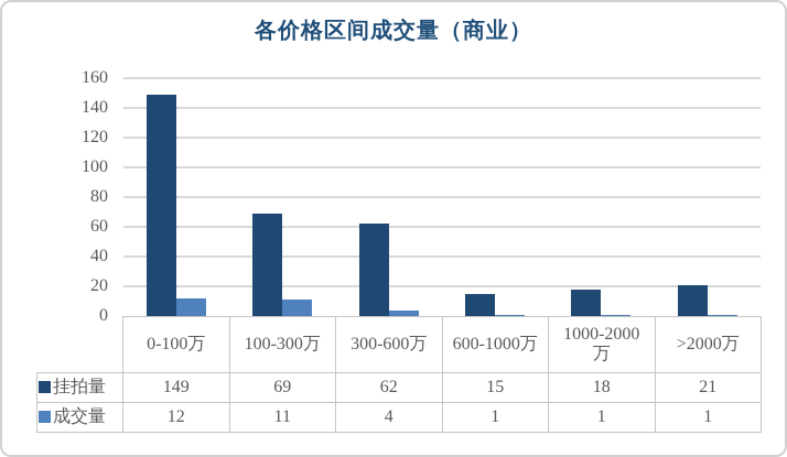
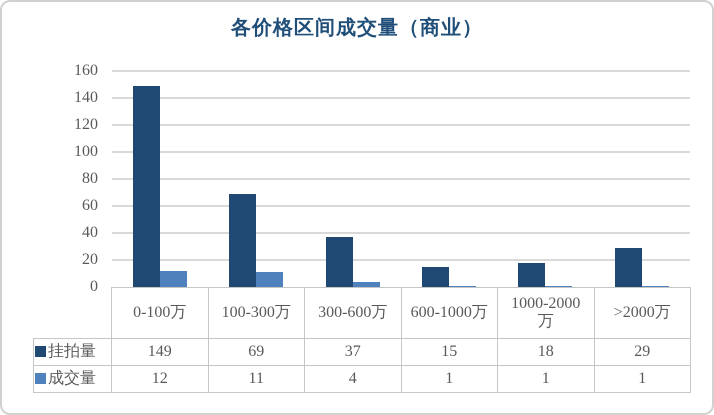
挂拍量/300-600万: 62 -> 37
挂拍量/>2000万: 21 -> 29
